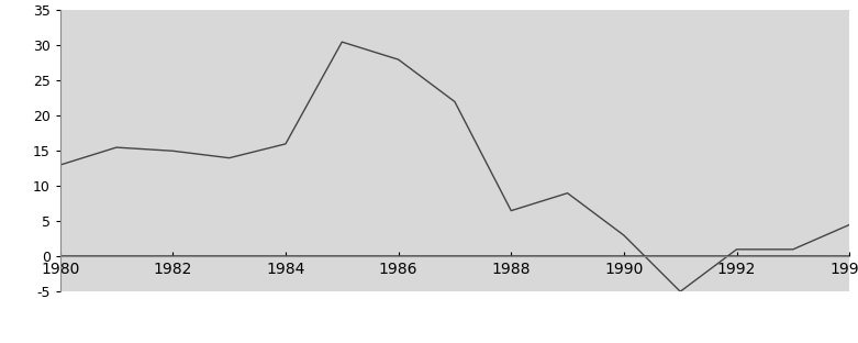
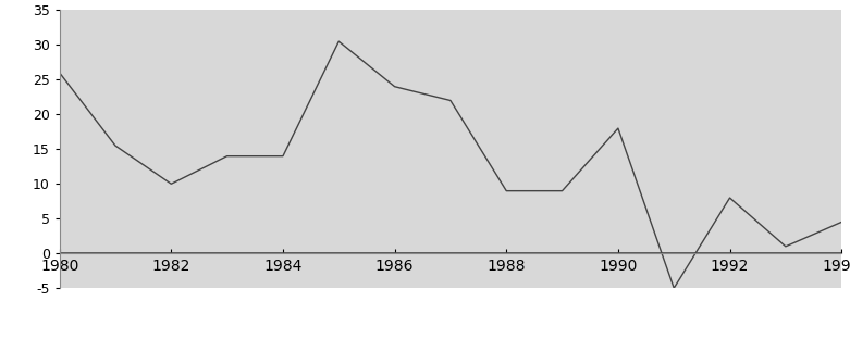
1980: 13.0 -> 26.0
1982: 15.0 -> 10.0
1984: 16.0 -> 14.0
1986: 28.0 -> 24.0
1988: 6.5 -> 9.0
1990: 3.0 -> 18.0
1992: 1.0 -> 8.0
